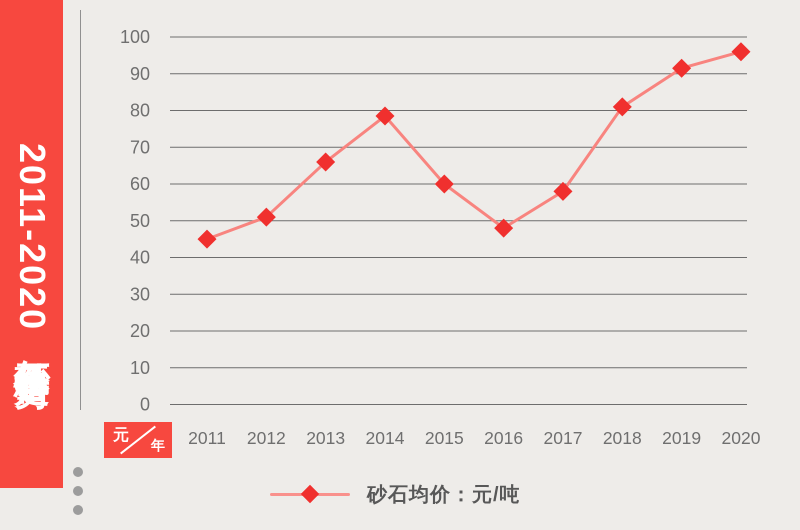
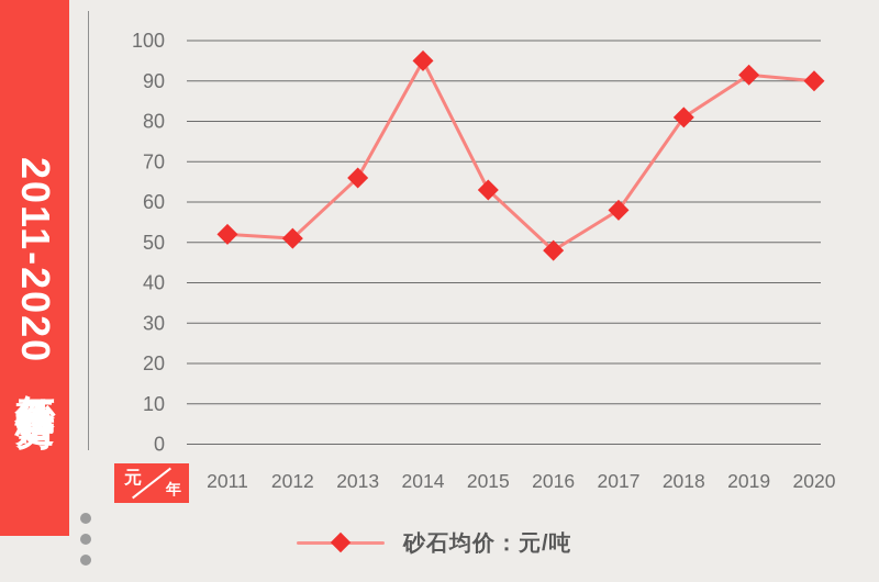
2011: 45 -> 52
2014: 78 -> 95
2015: 60 -> 63
2020: 96 -> 90
